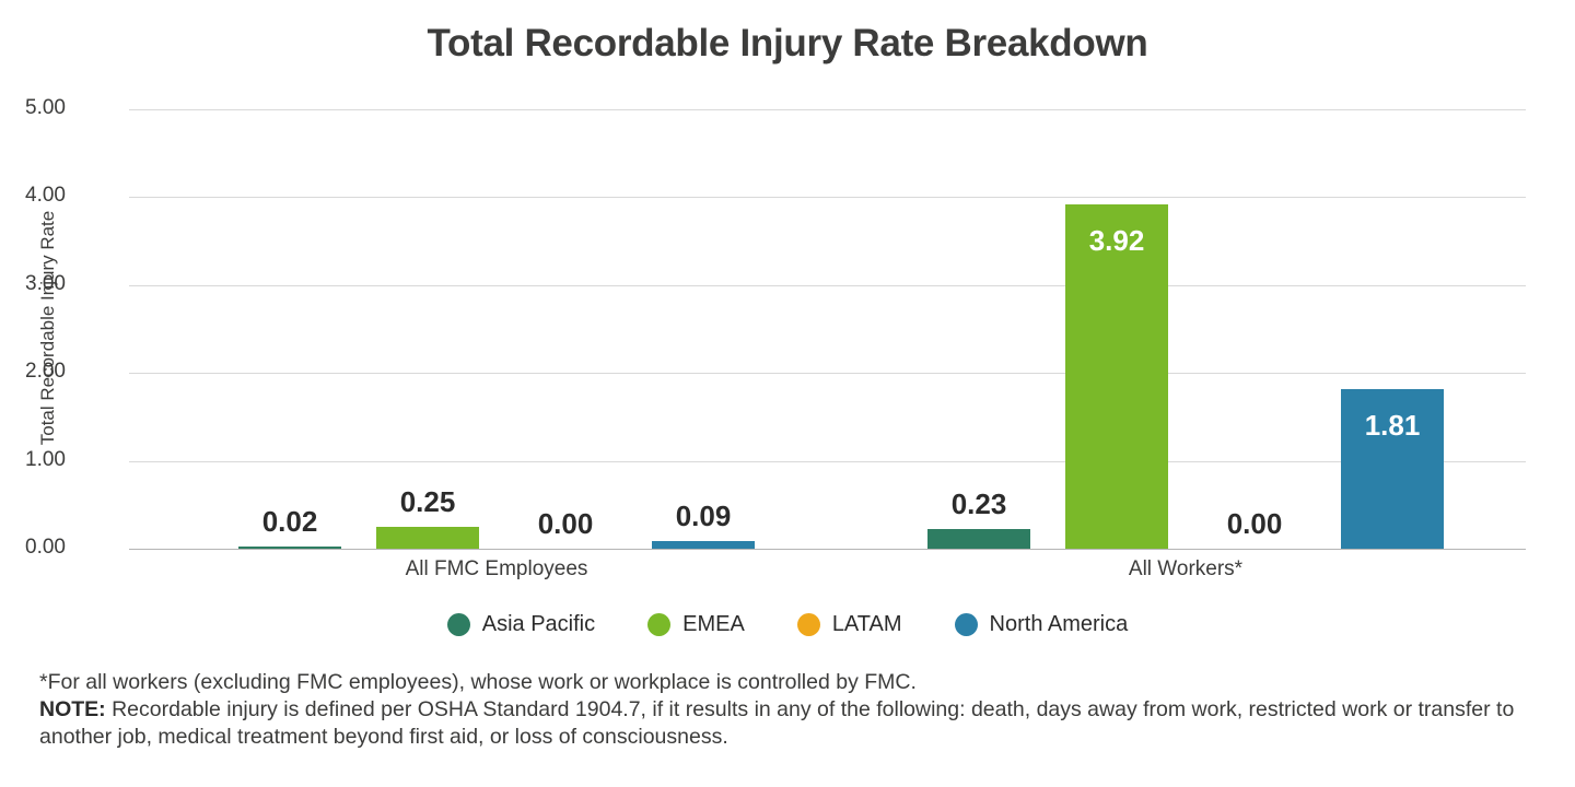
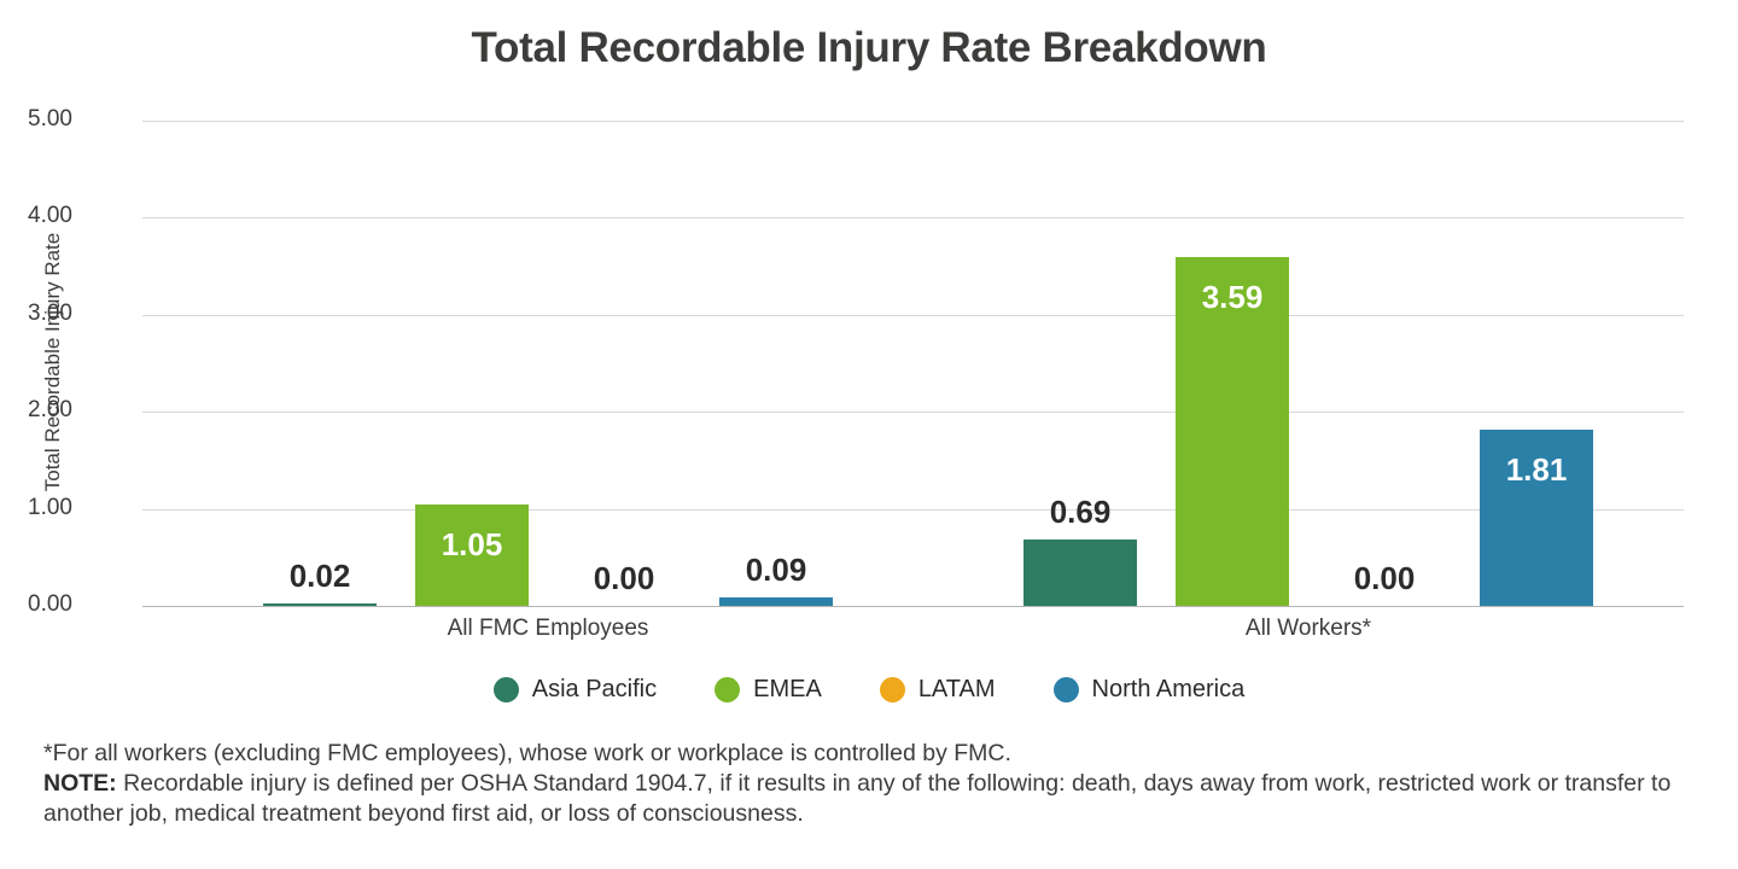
EMEA/All FMC Employees: 0.25 -> 1.05
Asia Pacific/All Workers*: 0.23 -> 0.69
EMEA/All Workers*: 3.92 -> 3.59
